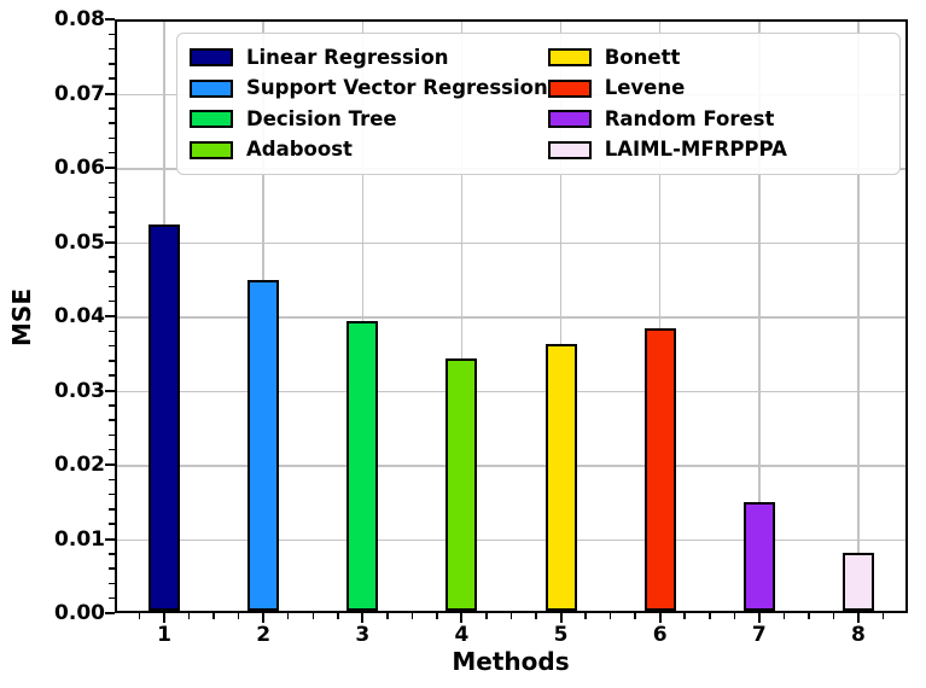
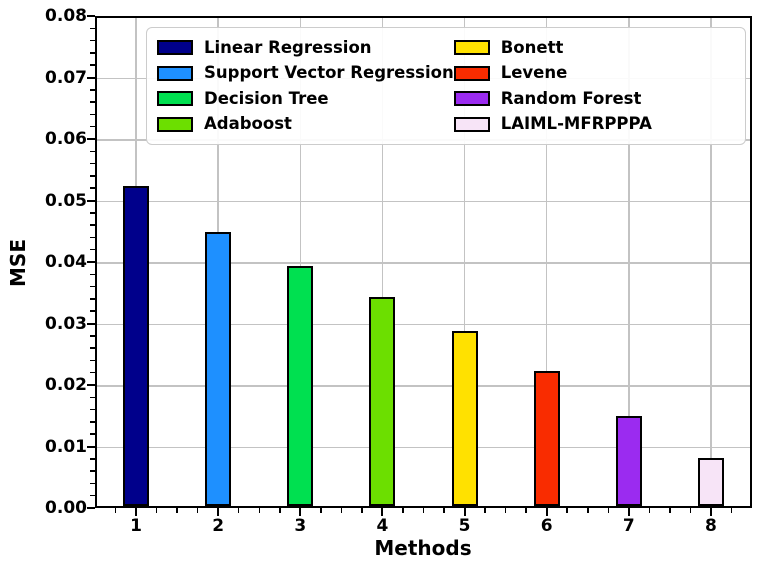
5: 0.036 -> 0.029
6: 0.038 -> 0.022
